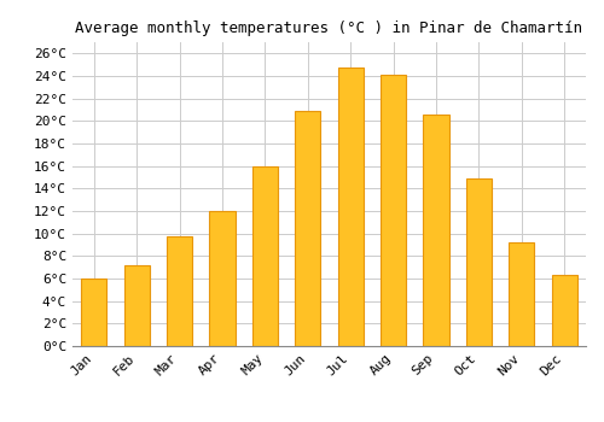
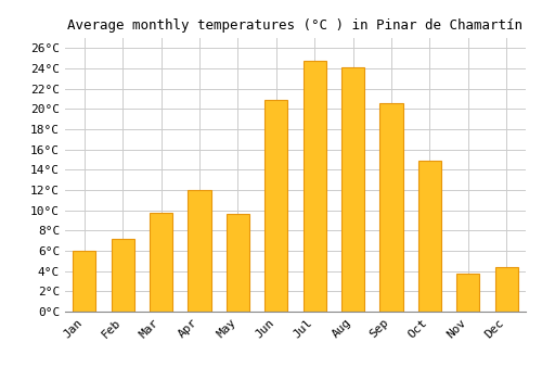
May: 16.0°C -> 9.6°C
Nov: 9.2°C -> 3.8°C
Dec: 6.3°C -> 4.4°C
